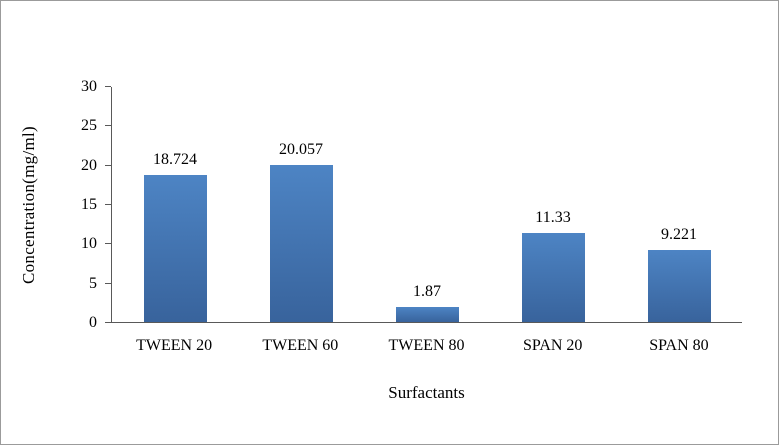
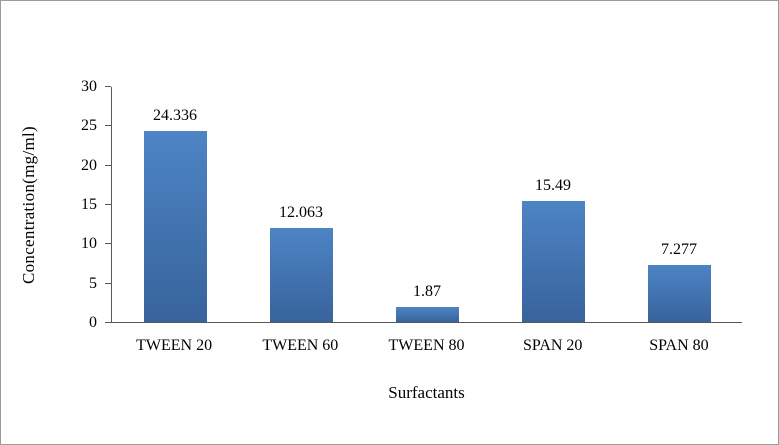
TWEEN 20: 18.724 -> 24.336
TWEEN 60: 20.057 -> 12.063
SPAN 20: 11.33 -> 15.49
SPAN 80: 9.221 -> 7.277
